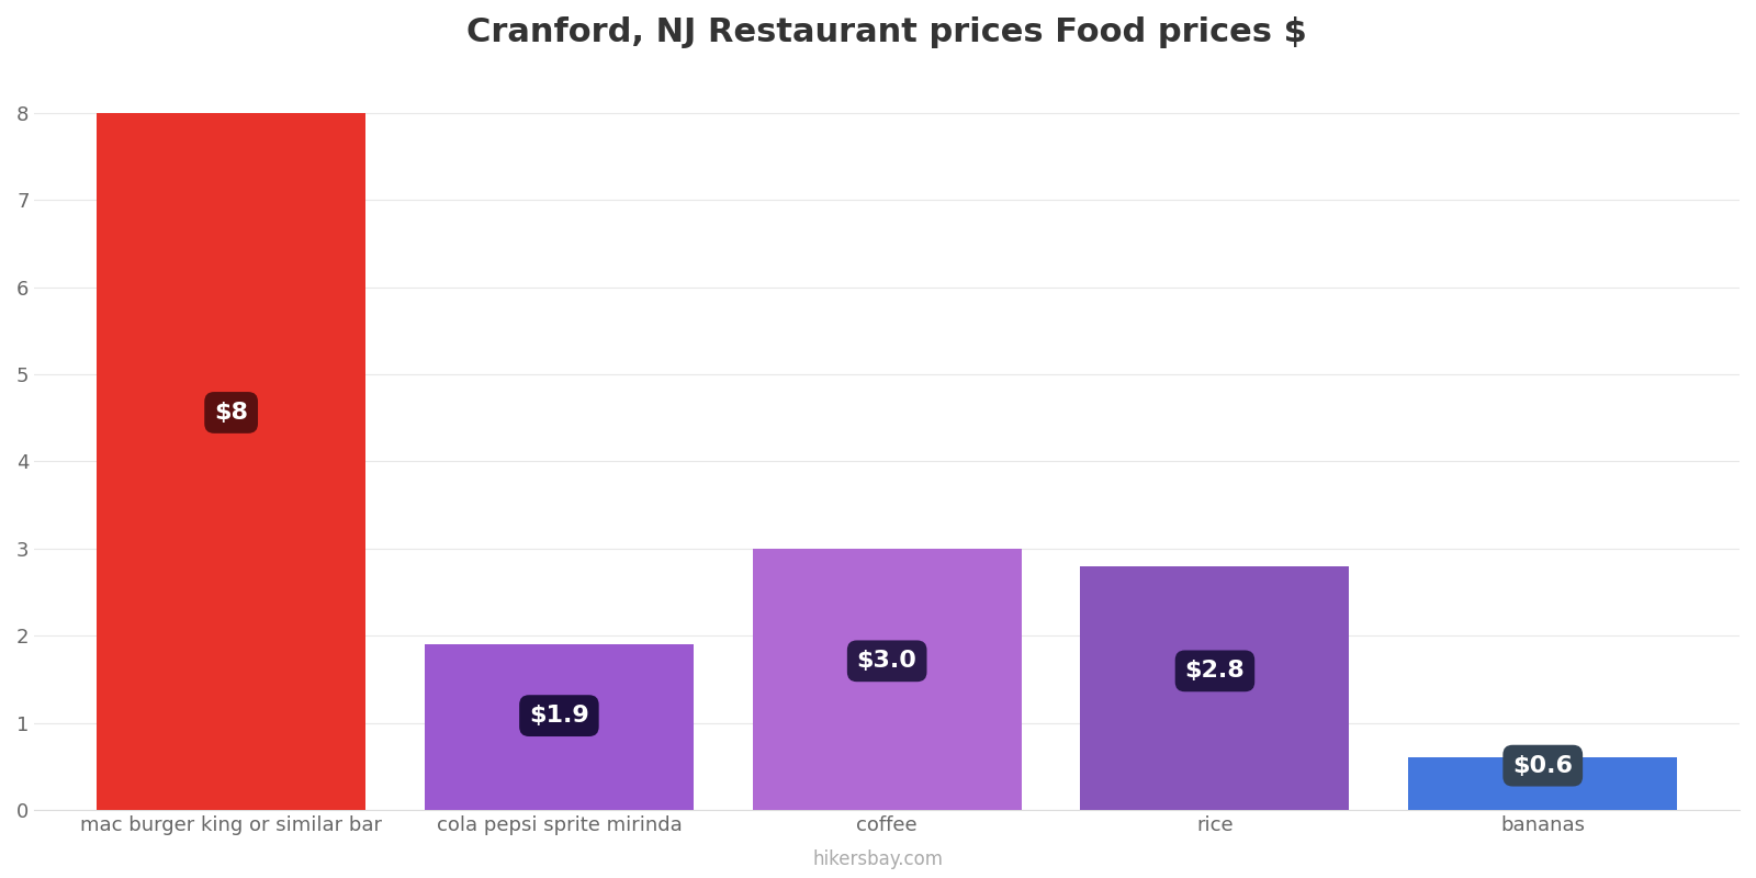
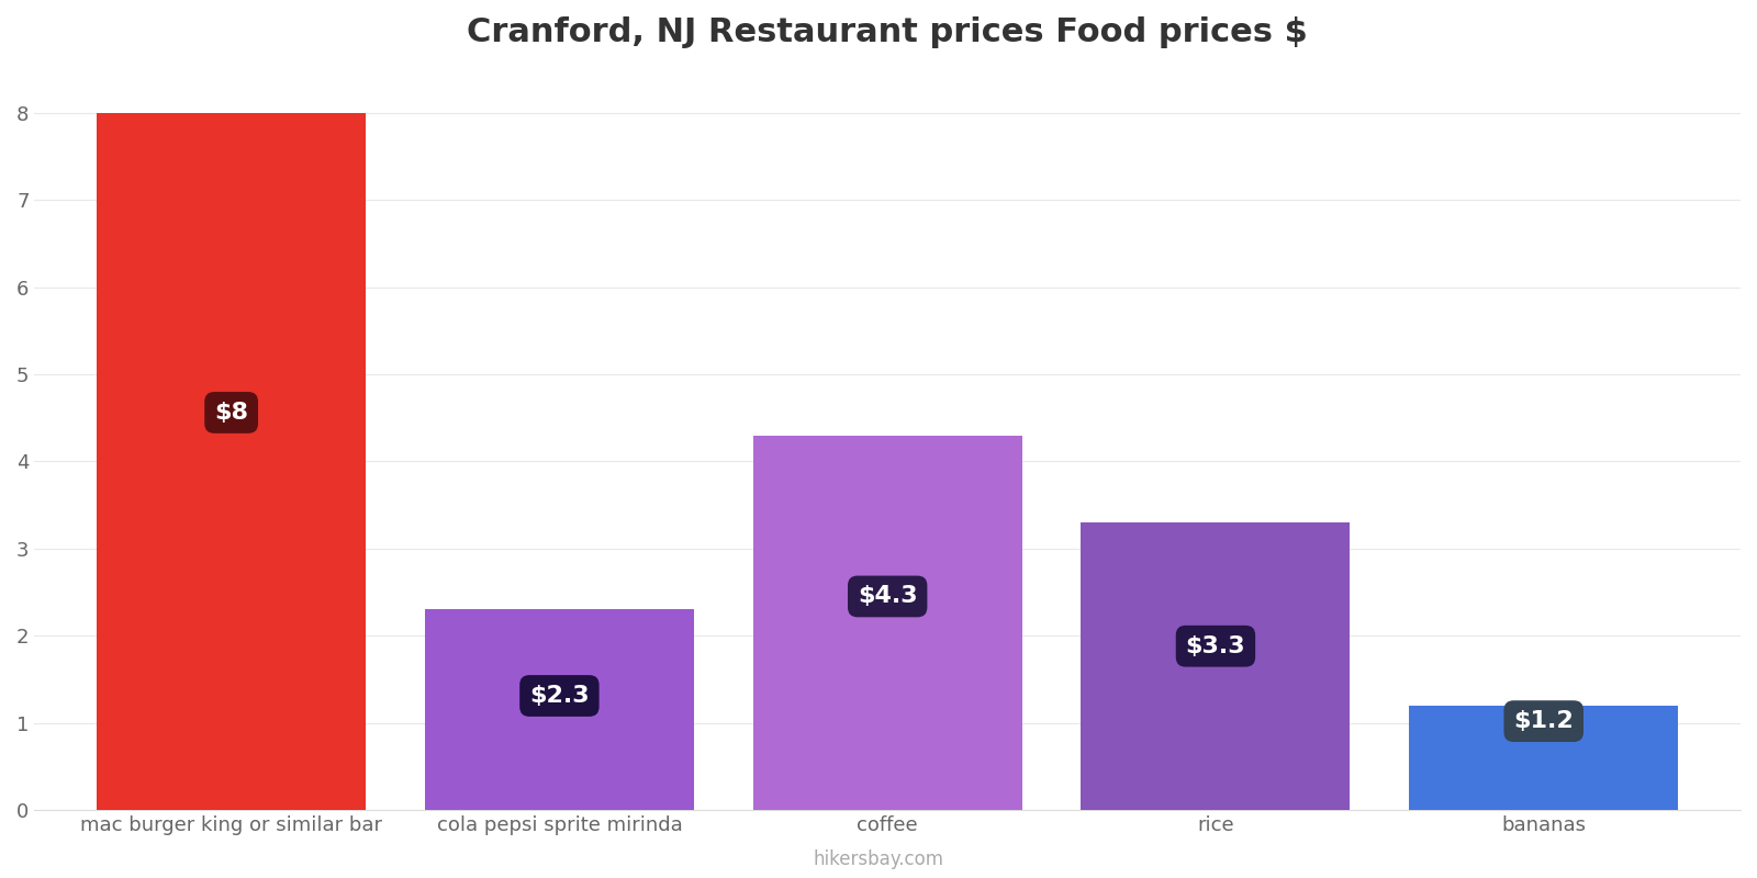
cola pepsi sprite mirinda: $1.9 -> $2.3
coffee: $3.0 -> $4.3
rice: $2.8 -> $3.3
bananas: $0.6 -> $1.2
